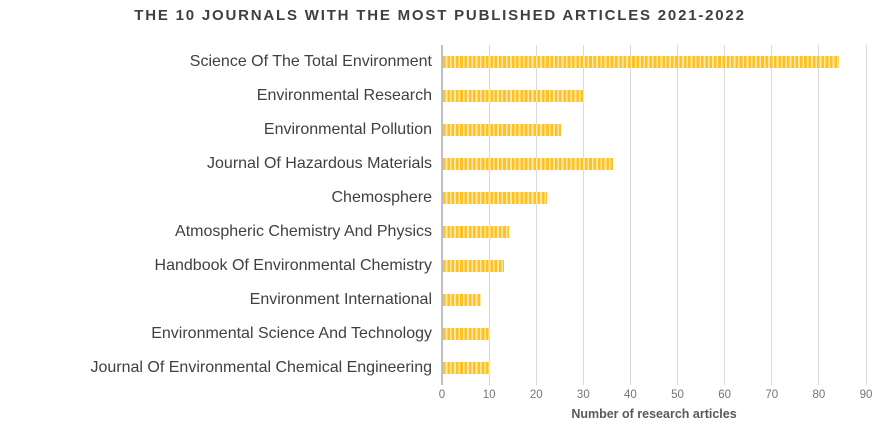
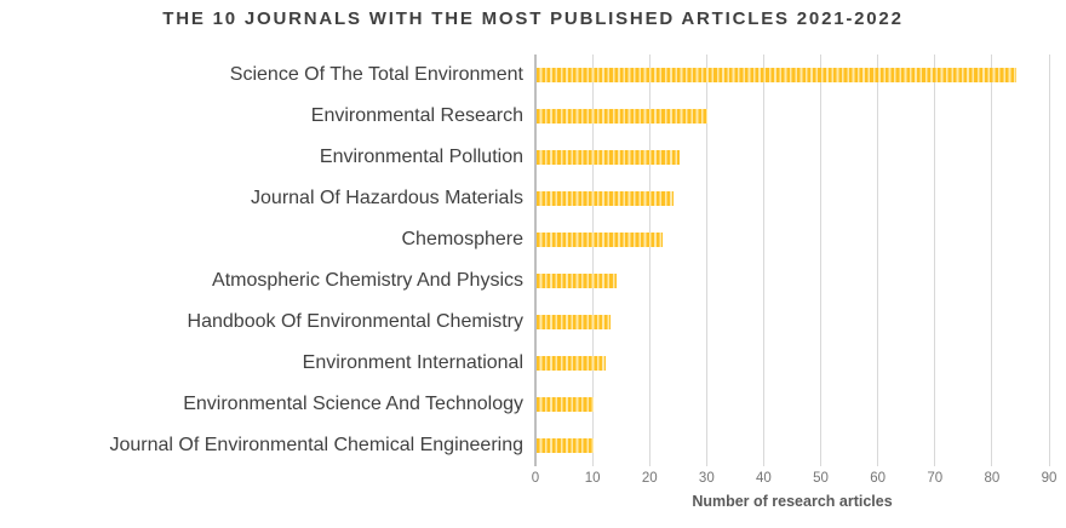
Journal Of Hazardous Materials: 36 -> 24
Environment International: 8 -> 12
